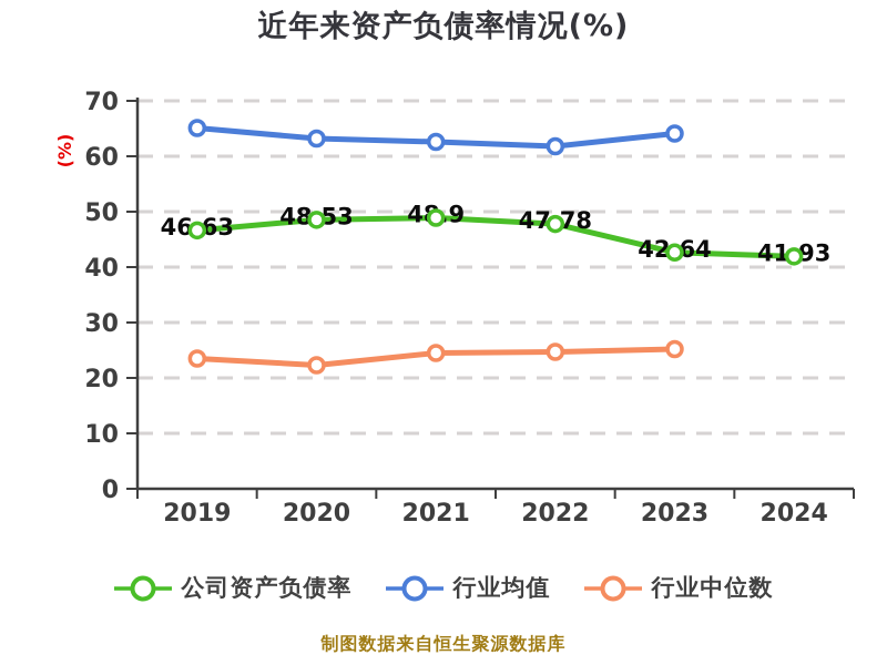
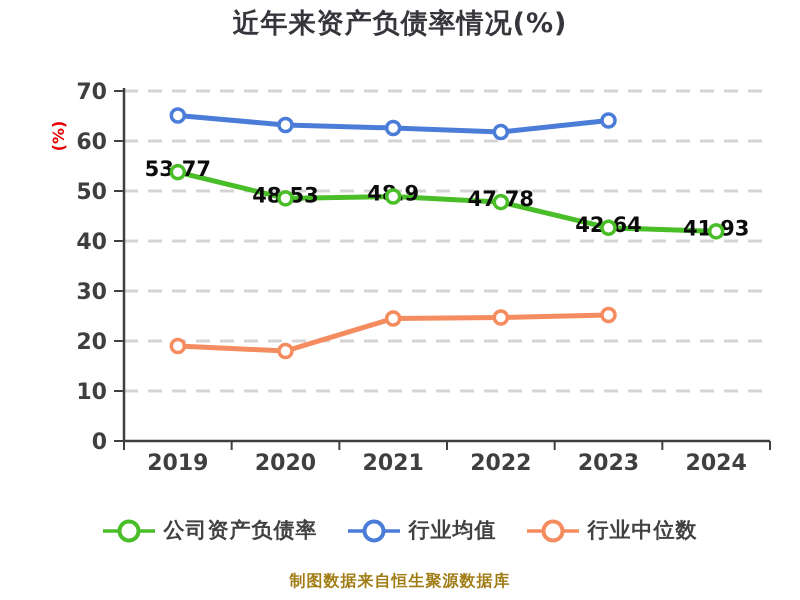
公司资产负债率/2019: 46.63 -> 53.77
行业中位数/2019: 24 -> 19
行业中位数/2020: 22 -> 18
